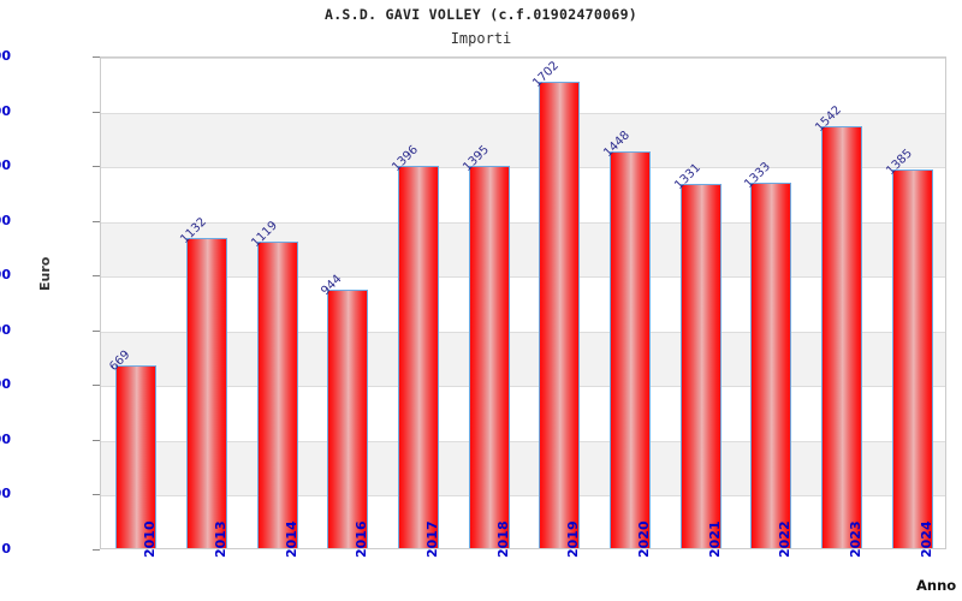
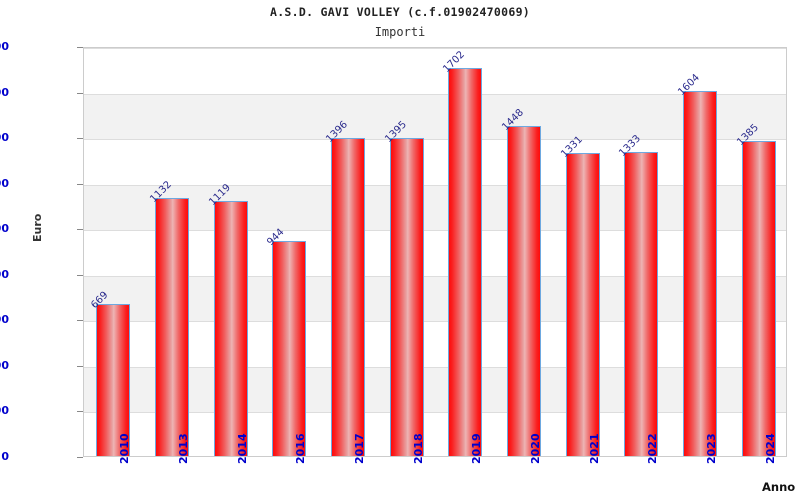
2023: 1542 -> 1604
